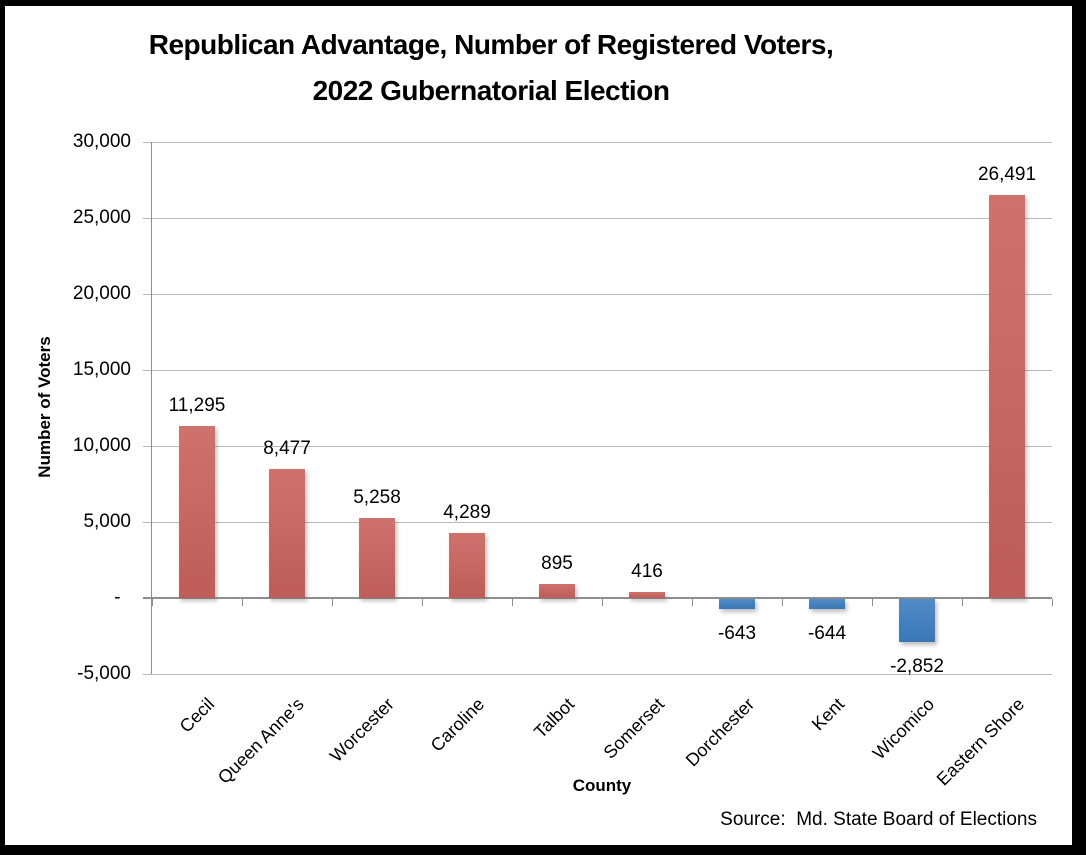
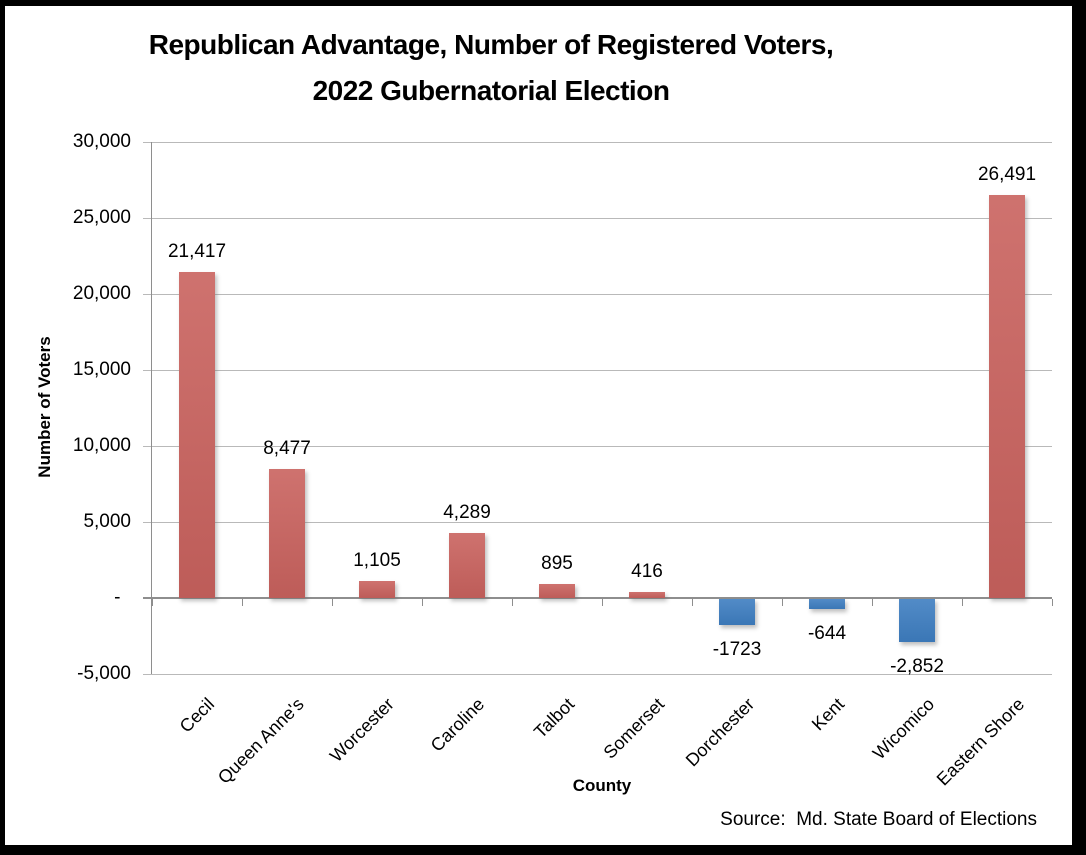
Cecil: 11,295 -> 21,417
Worcester: 5,258 -> 1,105
Dorchester: -643 -> -1723
